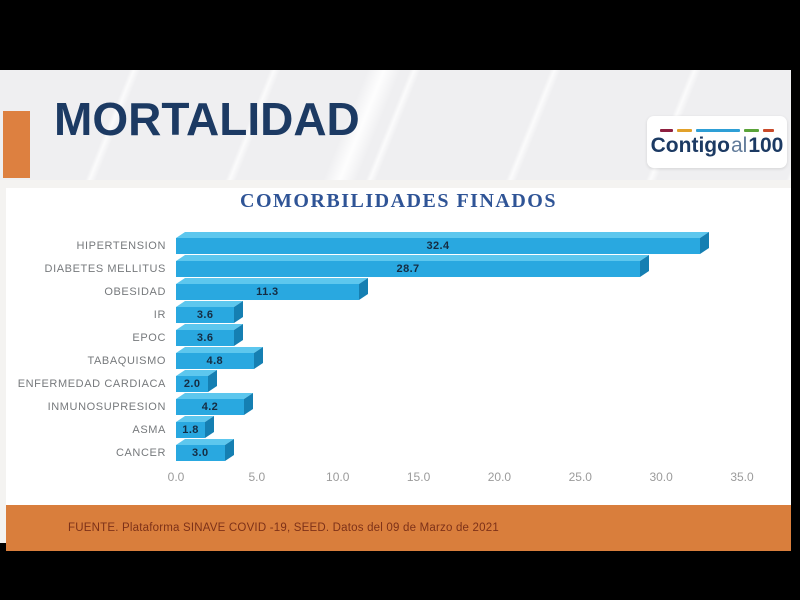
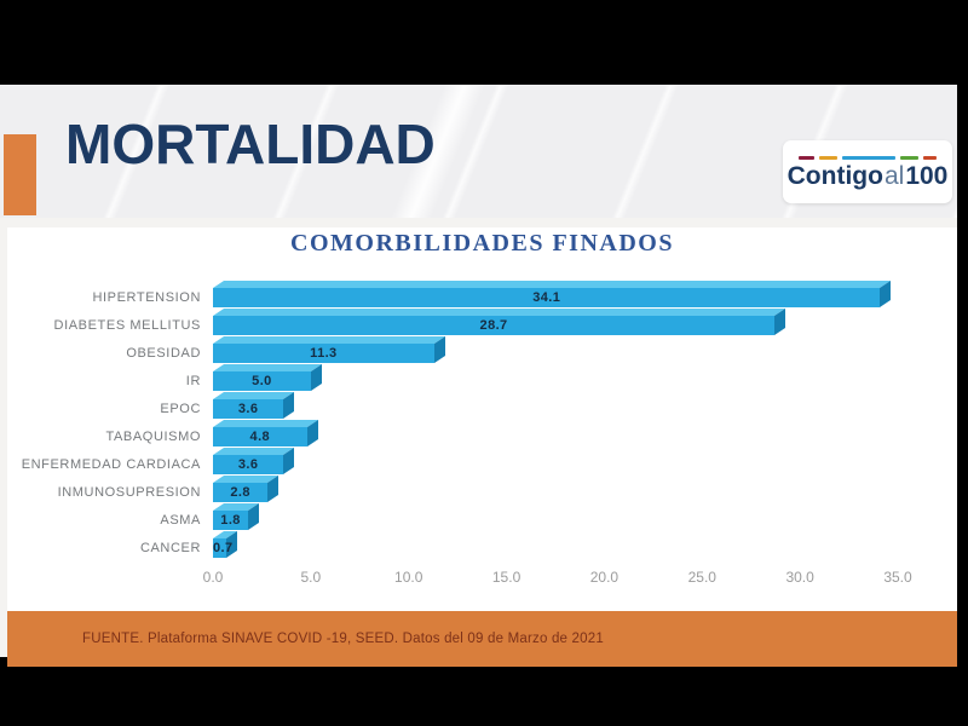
HIPERTENSION: 32.4 -> 34.1
IR: 3.6 -> 5.0
ENFERMEDAD CARDIACA: 2.0 -> 3.6
INMUNOSUPRESION: 4.2 -> 2.8
CANCER: 3.0 -> 0.7
